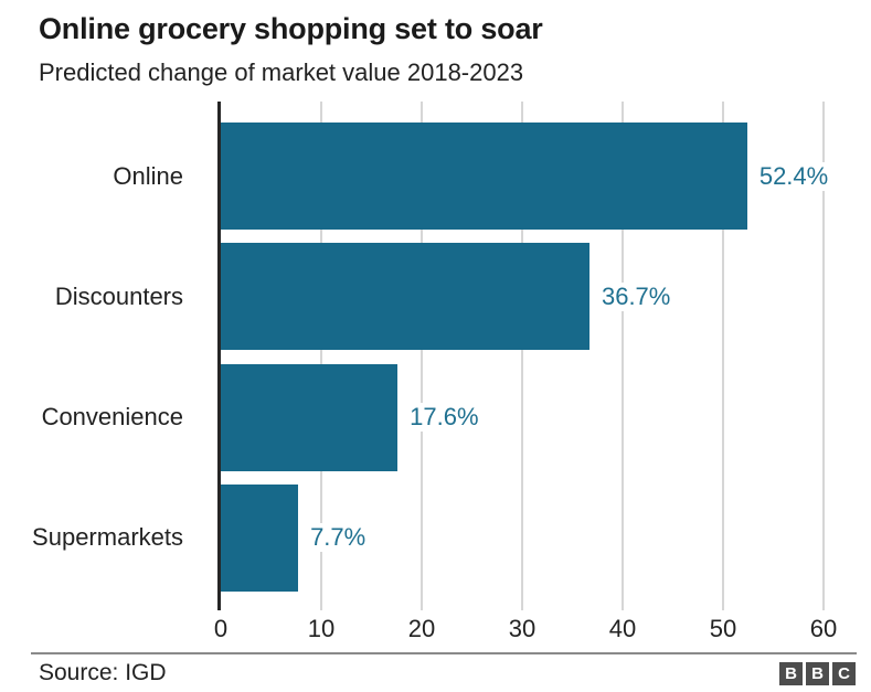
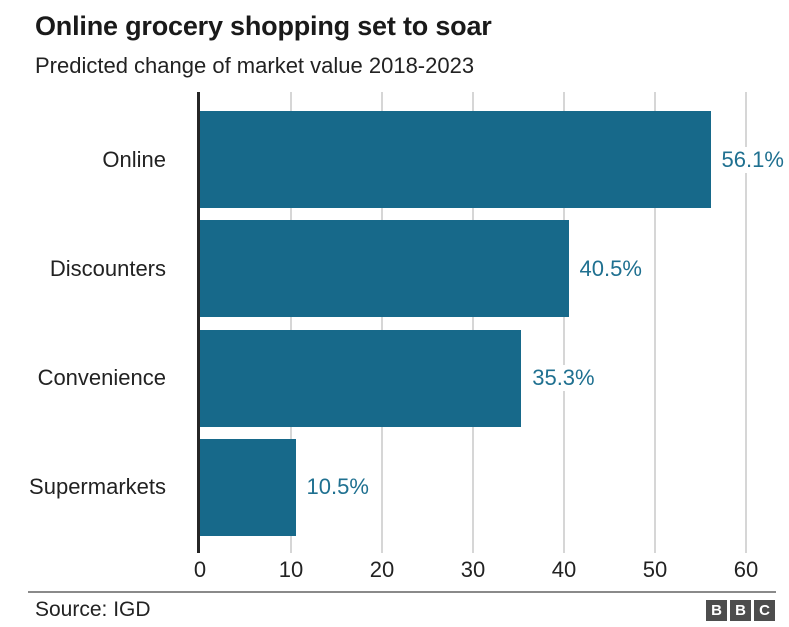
Online: 52.4% -> 56.1%
Discounters: 36.7% -> 40.5%
Convenience: 17.6% -> 35.3%
Supermarkets: 7.7% -> 10.5%
